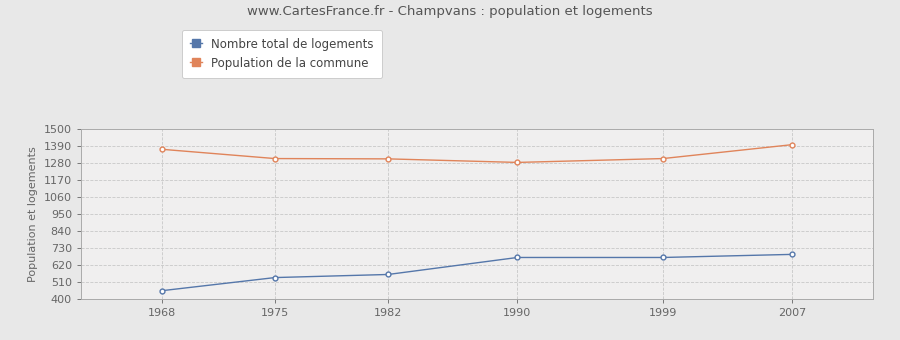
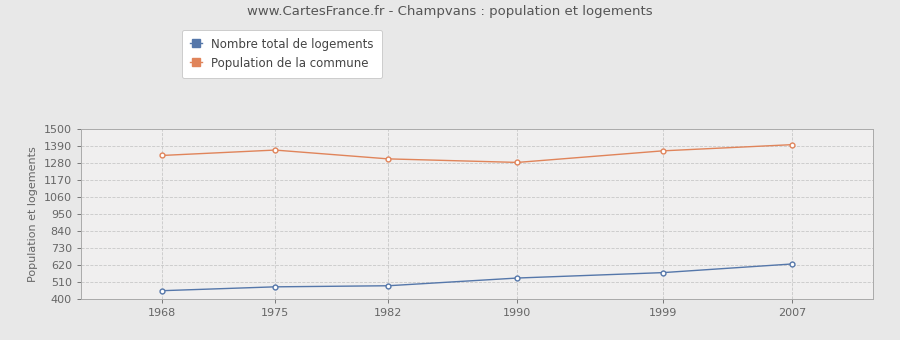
Population de la commune/1968: 1370 -> 1330
Nombre total de logements/1975: 540 -> 480
Population de la commune/1975: 1310 -> 1360
Nombre total de logements/1982: 560 -> 490
Nombre total de logements/1990: 670 -> 540
Nombre total de logements/1999: 670 -> 570
Population de la commune/1999: 1310 -> 1360
Nombre total de logements/2007: 690 -> 630
